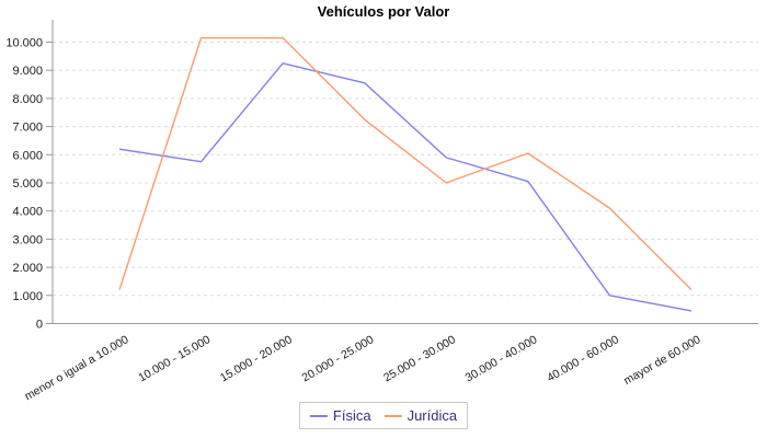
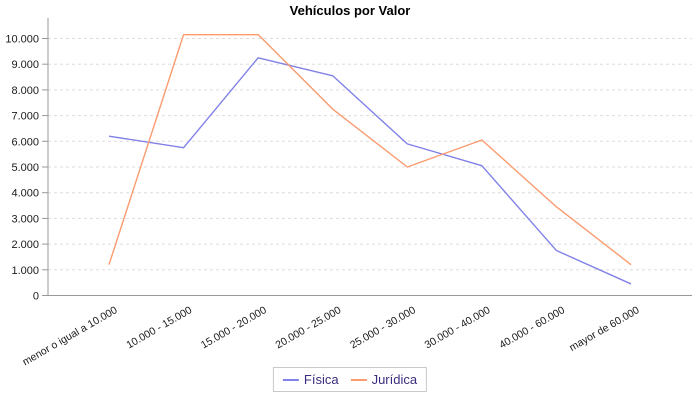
Física/40.000 - 60.000: 1000 -> 1800
Jurídica/40.000 - 60.000: 4100 -> 3400
